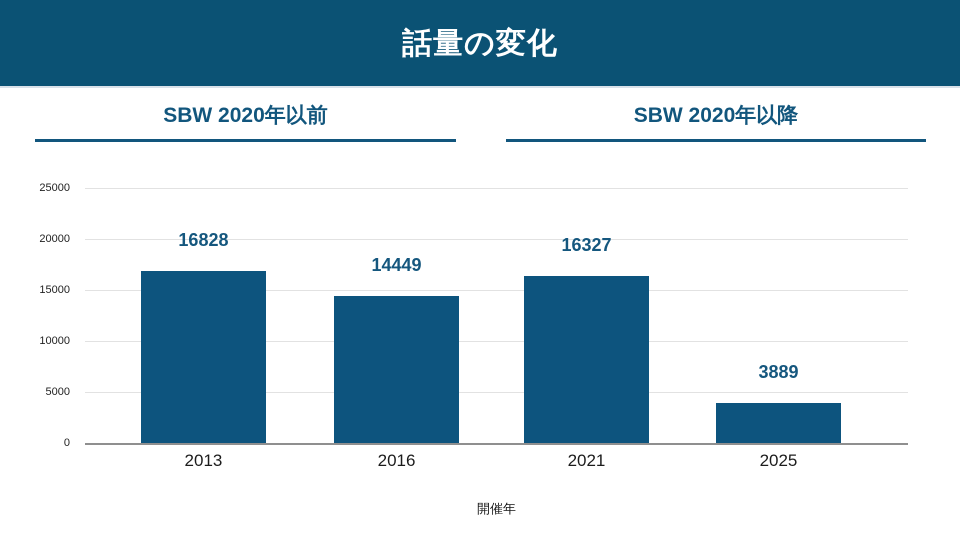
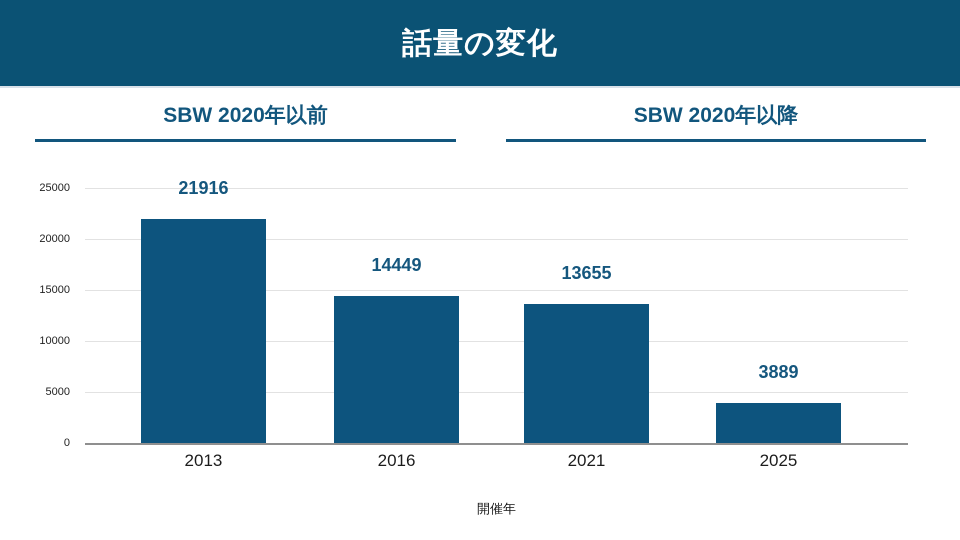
2013: 16828 -> 21916
2021: 16327 -> 13655
